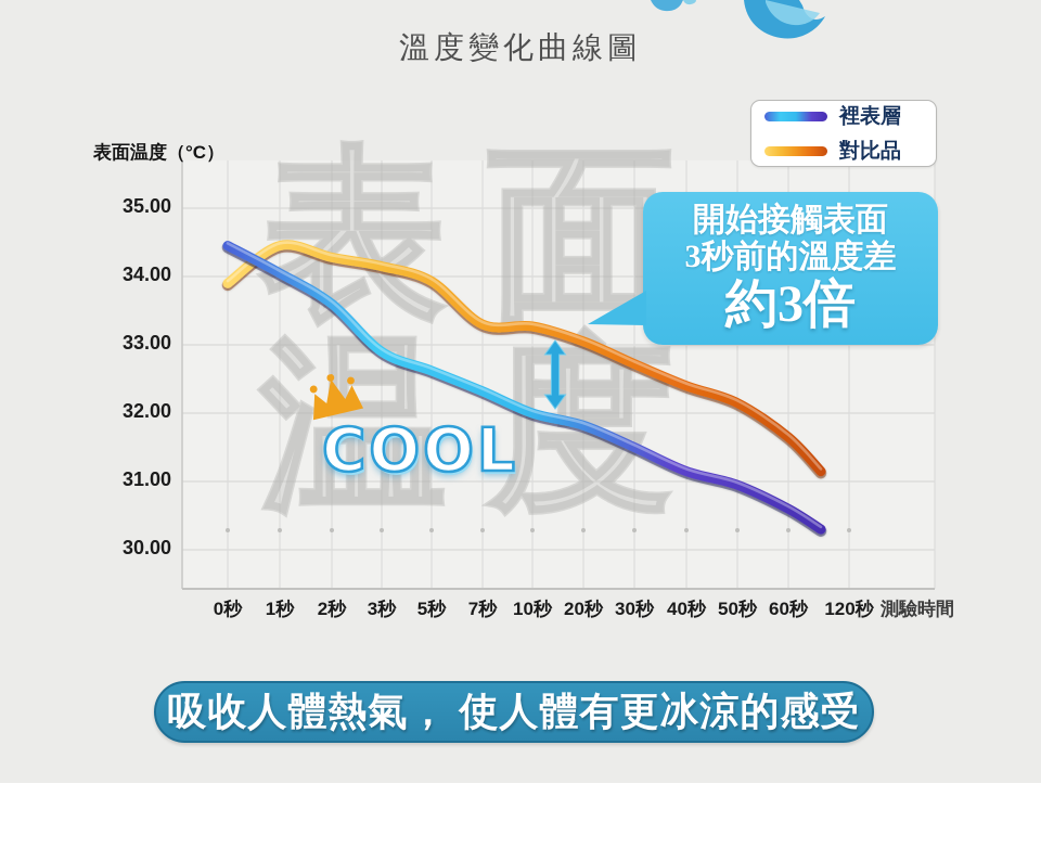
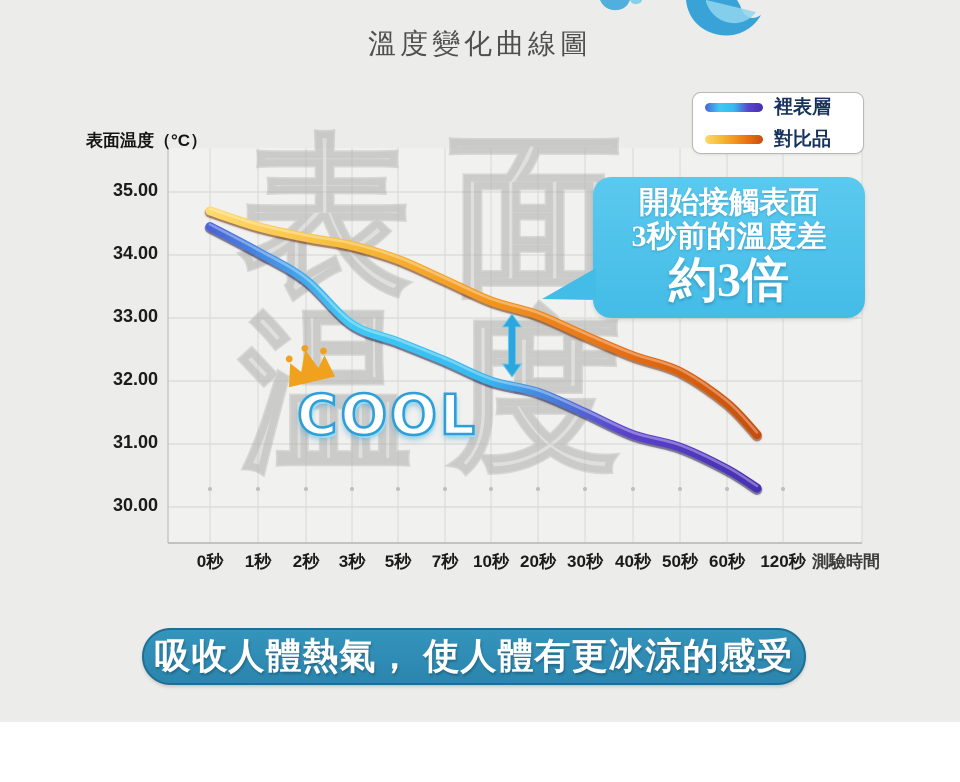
對比品/0秒: 33.9 -> 34.7
對比品/7秒: 33.3 -> 33.6
